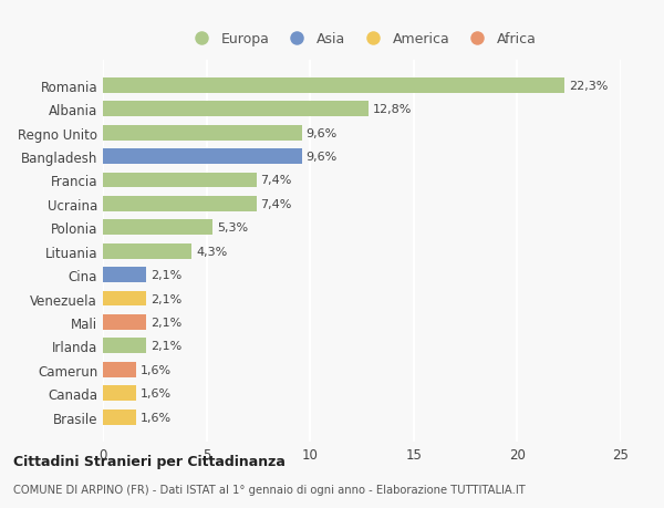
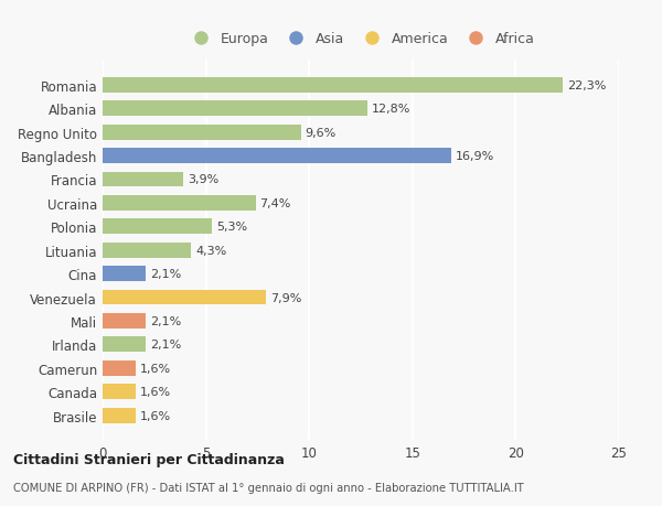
Bangladesh: 9,6% -> 16,9%
Francia: 7,4% -> 3,9%
Venezuela: 2,1% -> 7,9%
